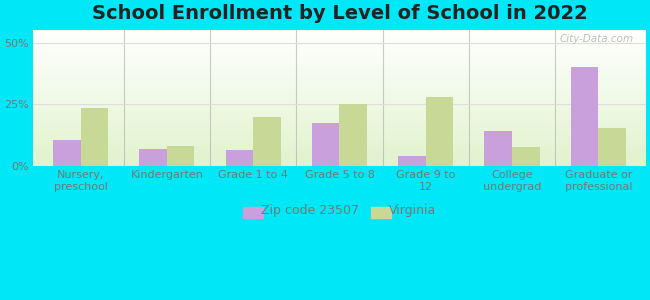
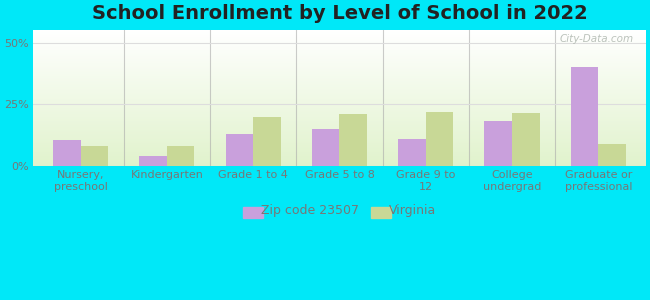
Virginia/Nursery, preschool: 23.5% -> 8.0%
Zip code 23507/Kindergarten: 7.0% -> 4.0%
Zip code 23507/Grade 1 to 4: 6.5% -> 13.0%
Zip code 23507/Grade 5 to 8: 17.5% -> 15.0%
Virginia/Grade 5 to 8: 25.0% -> 21.0%
Zip code 23507/Grade 9 to 12: 4.0% -> 11.0%
Virginia/Grade 9 to 12: 28.0% -> 22.0%
Zip code 23507/College undergrad: 14.0% -> 18.0%
Virginia/College undergrad: 7.5% -> 21.5%
Virginia/Graduate or professional: 15.5% -> 9.0%
